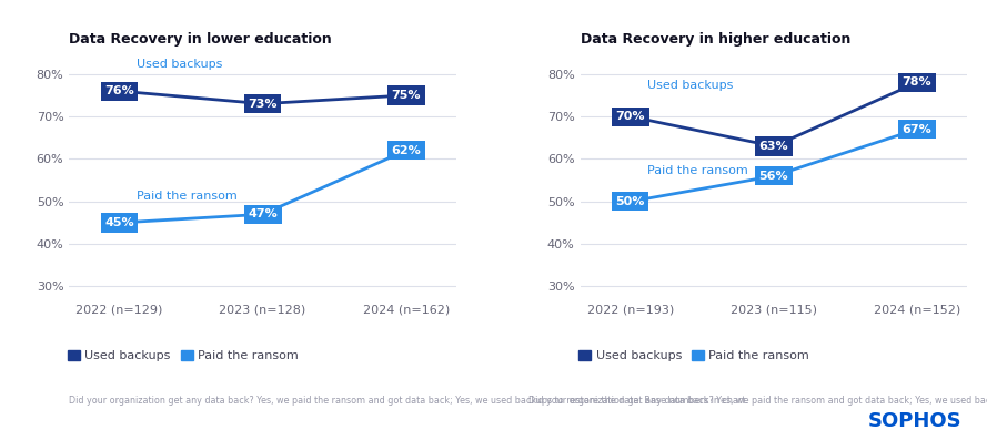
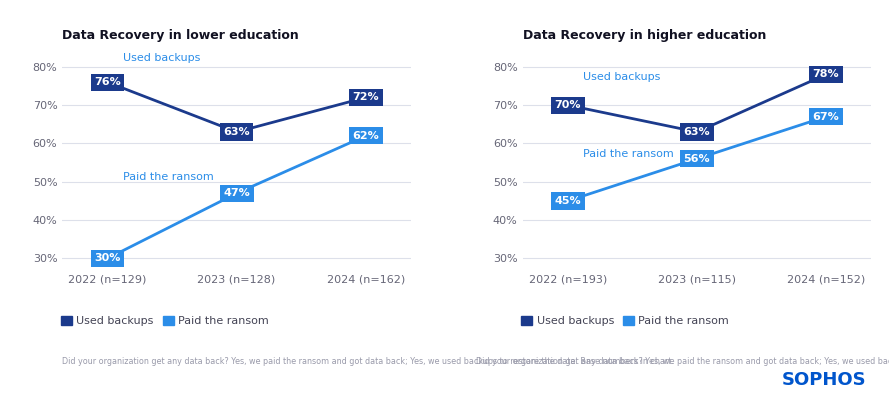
Data Recovery in lower education/Paid the ransom/2022 (n=129): 45% -> 30%
Data Recovery in lower education/Used backups/2023 (n=128): 73% -> 63%
Data Recovery in lower education/Used backups/2024 (n=162): 75% -> 72%
Data Recovery in higher education/Paid the ransom/2022 (n=193): 50% -> 45%
